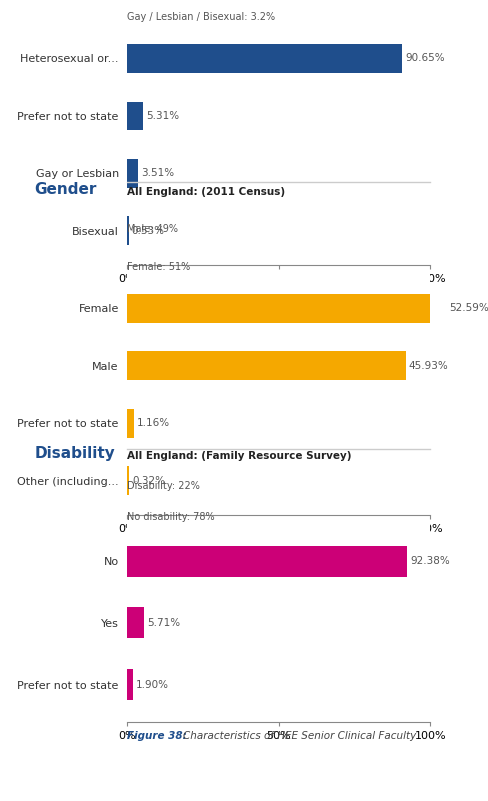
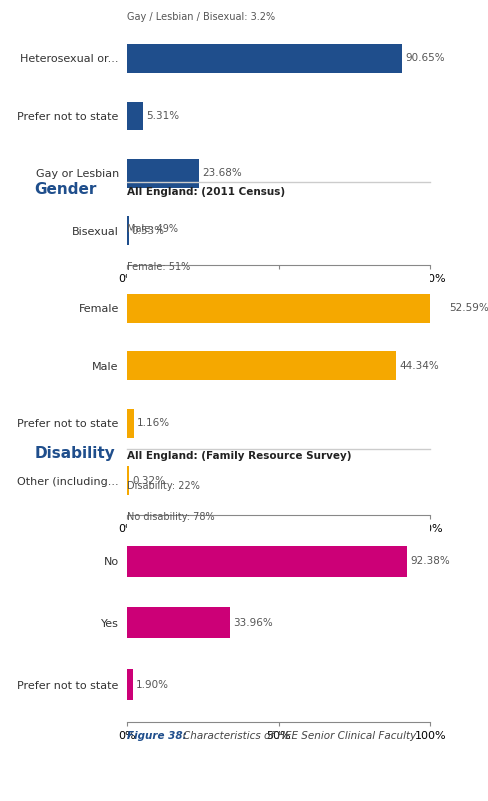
Gay or Lesbian: 3.51% -> 23.68%
Male: 45.93% -> 44.34%
Yes: 5.71% -> 33.96%
